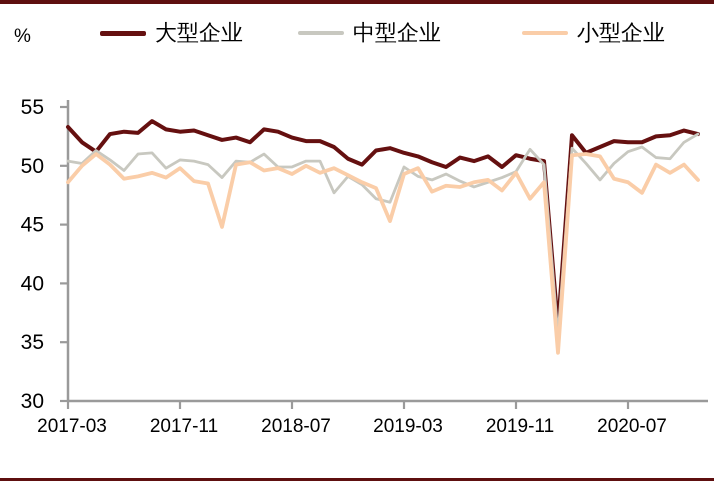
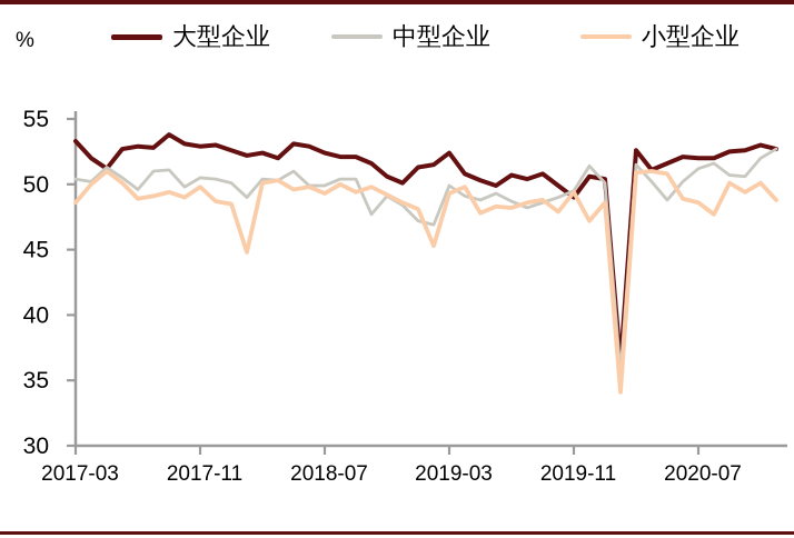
大型企业/2019-03: 51.1 -> 52.4
大型企业/2019-11: 50.9 -> 49.0
